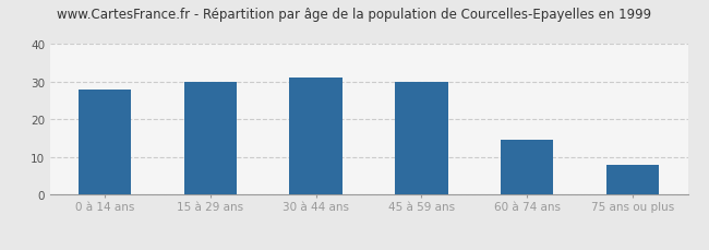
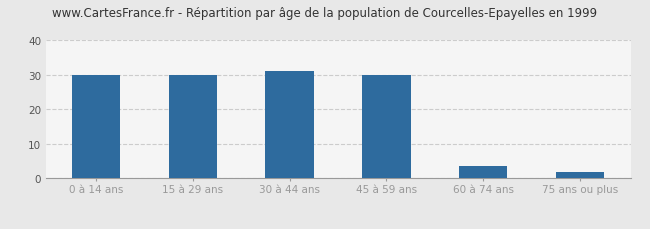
0 à 14 ans: 28.0 -> 30.0
60 à 74 ans: 14.5 -> 3.5
75 ans ou plus: 8.0 -> 2.0
